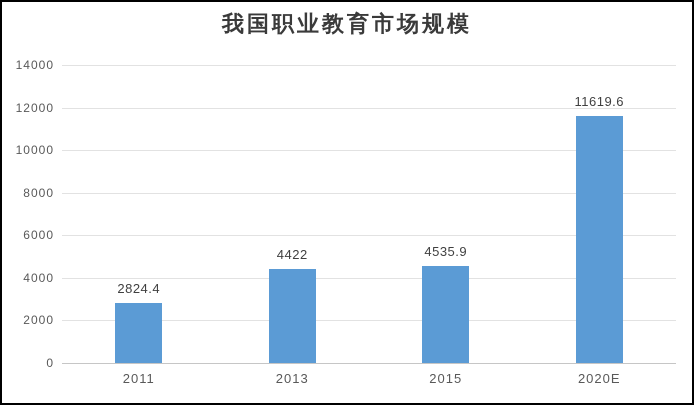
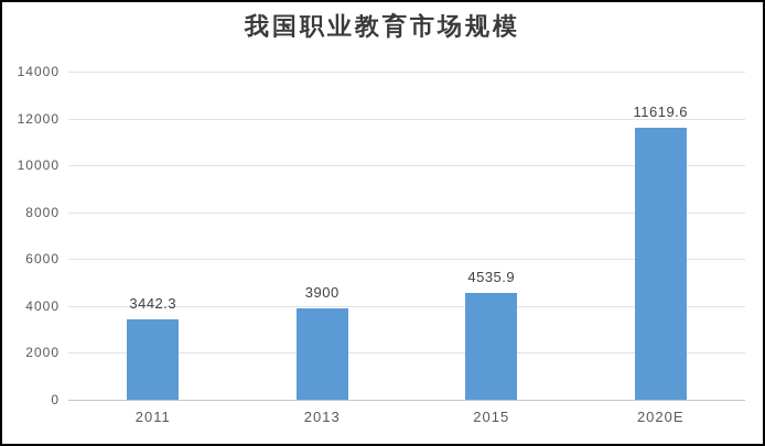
2011: 2824.4 -> 3442.3
2013: 4422 -> 3900
